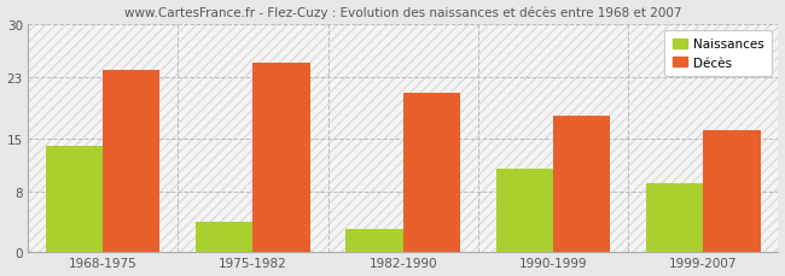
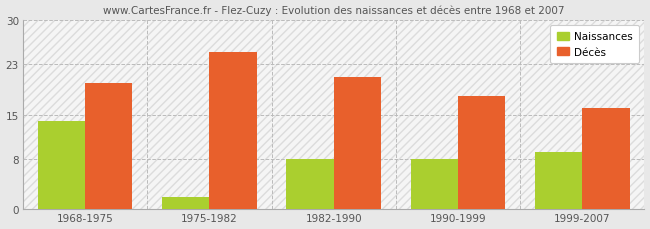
Décès/1968-1975: 24 -> 20
Naissances/1975-1982: 4 -> 2
Naissances/1982-1990: 3 -> 8
Naissances/1990-1999: 11 -> 8
